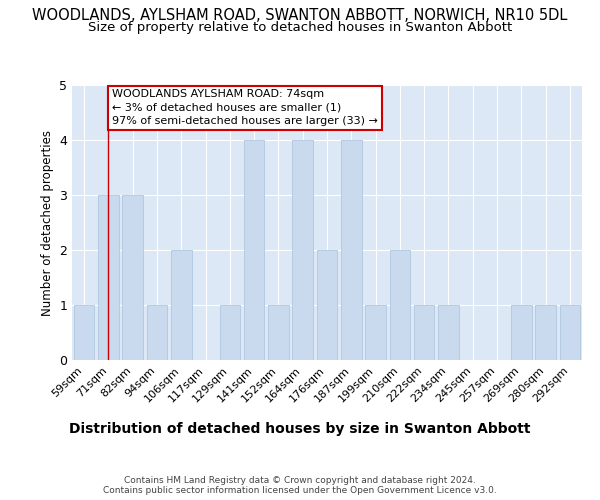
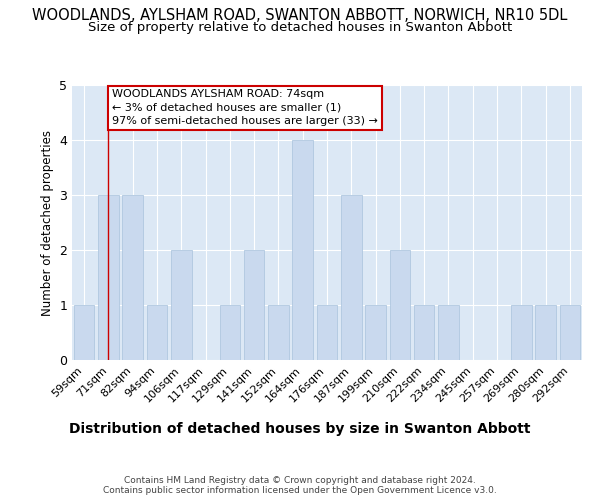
141sqm: 4 -> 2
176sqm: 2 -> 1
187sqm: 4 -> 3
